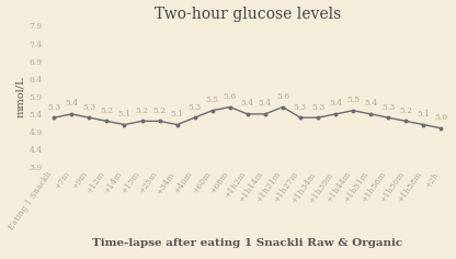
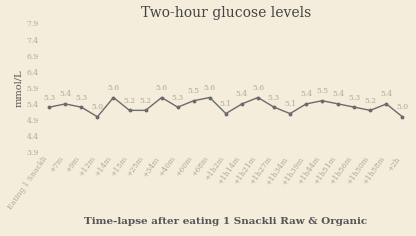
+12m: 5.2 -> 5.0
+14m: 5.1 -> 5.6
+34m: 5.1 -> 5.6
+1h2m: 5.4 -> 5.1
+1h34m: 5.3 -> 5.1
+1h58m: 5.1 -> 5.4
